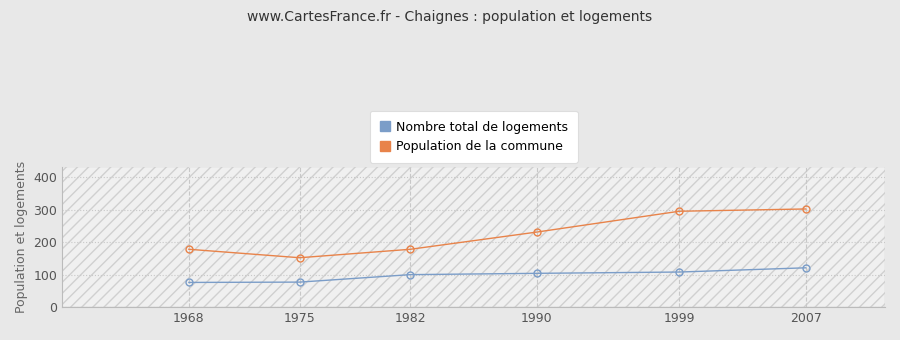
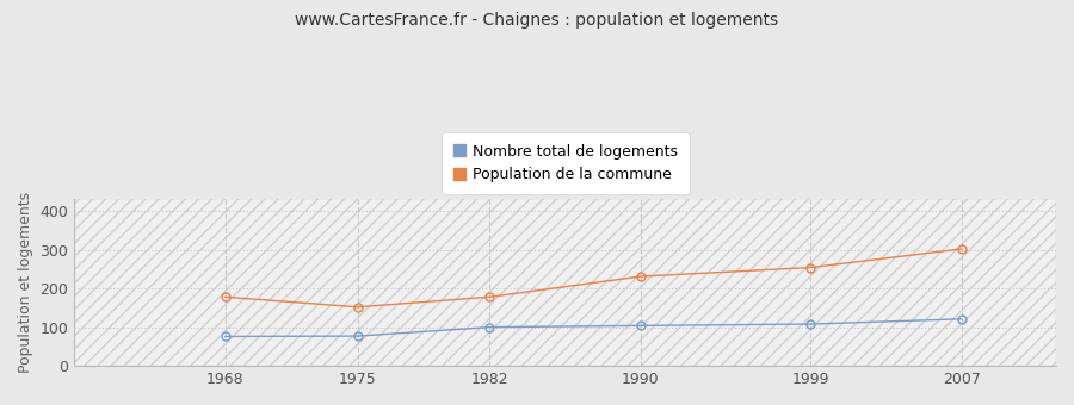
Population de la commune/1999: 295 -> 254
